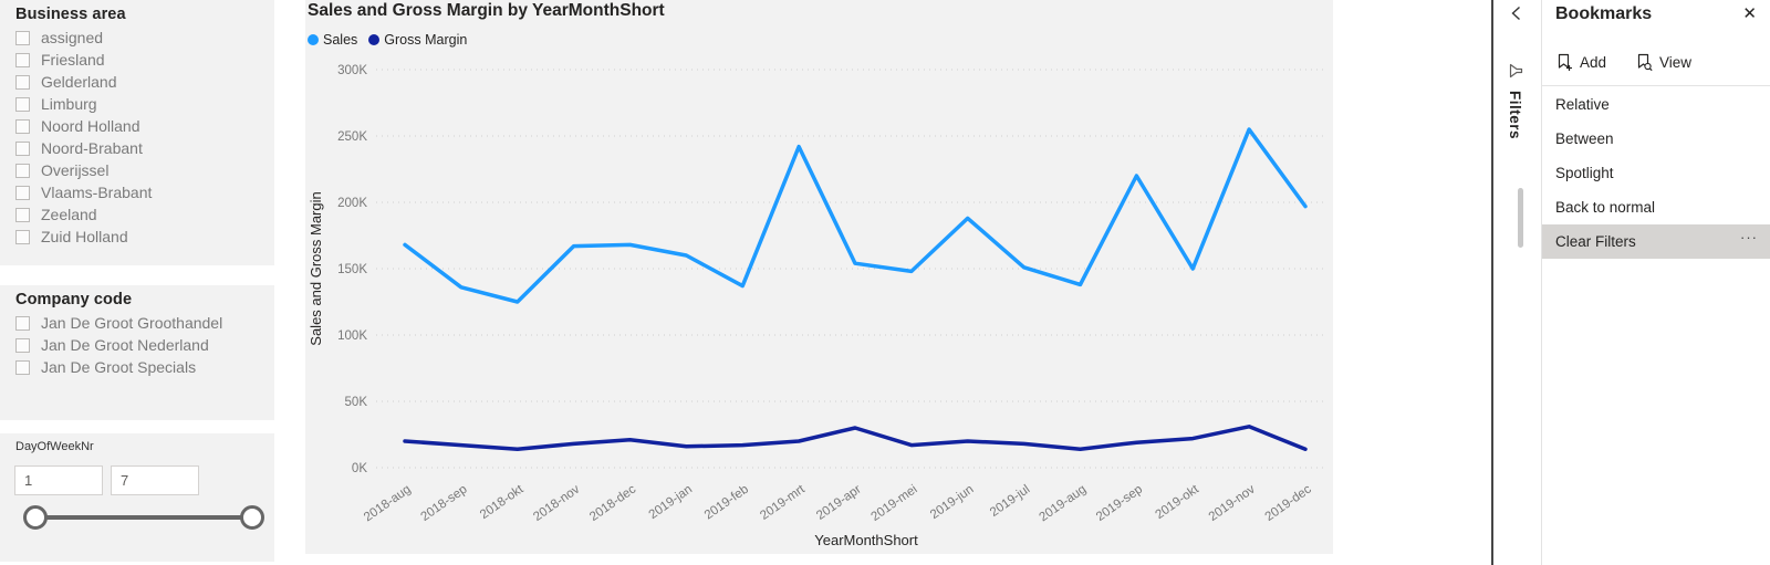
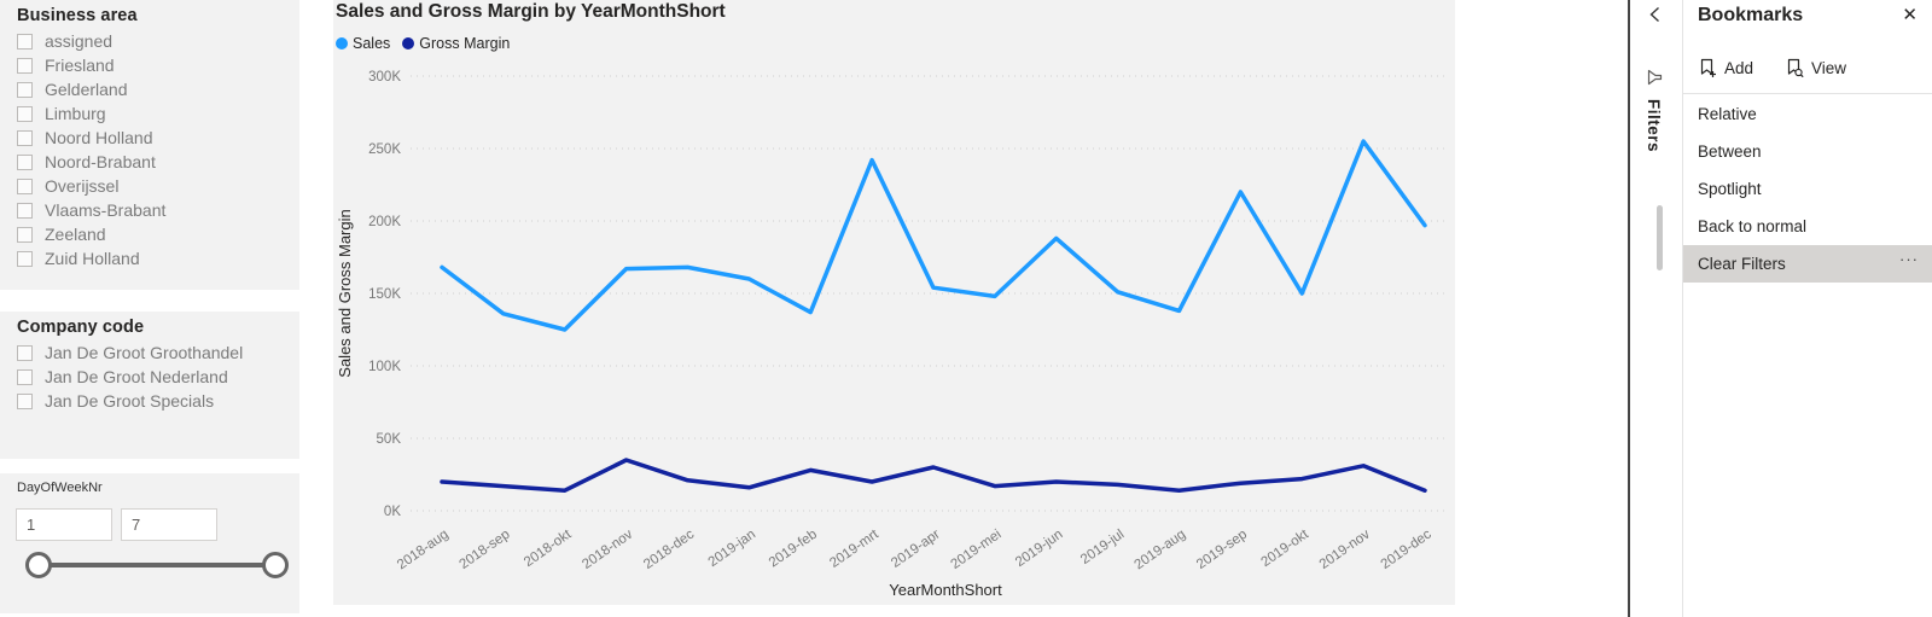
Gross Margin/2018-nov: 18K -> 35K
Gross Margin/2019-feb: 17K -> 28K
